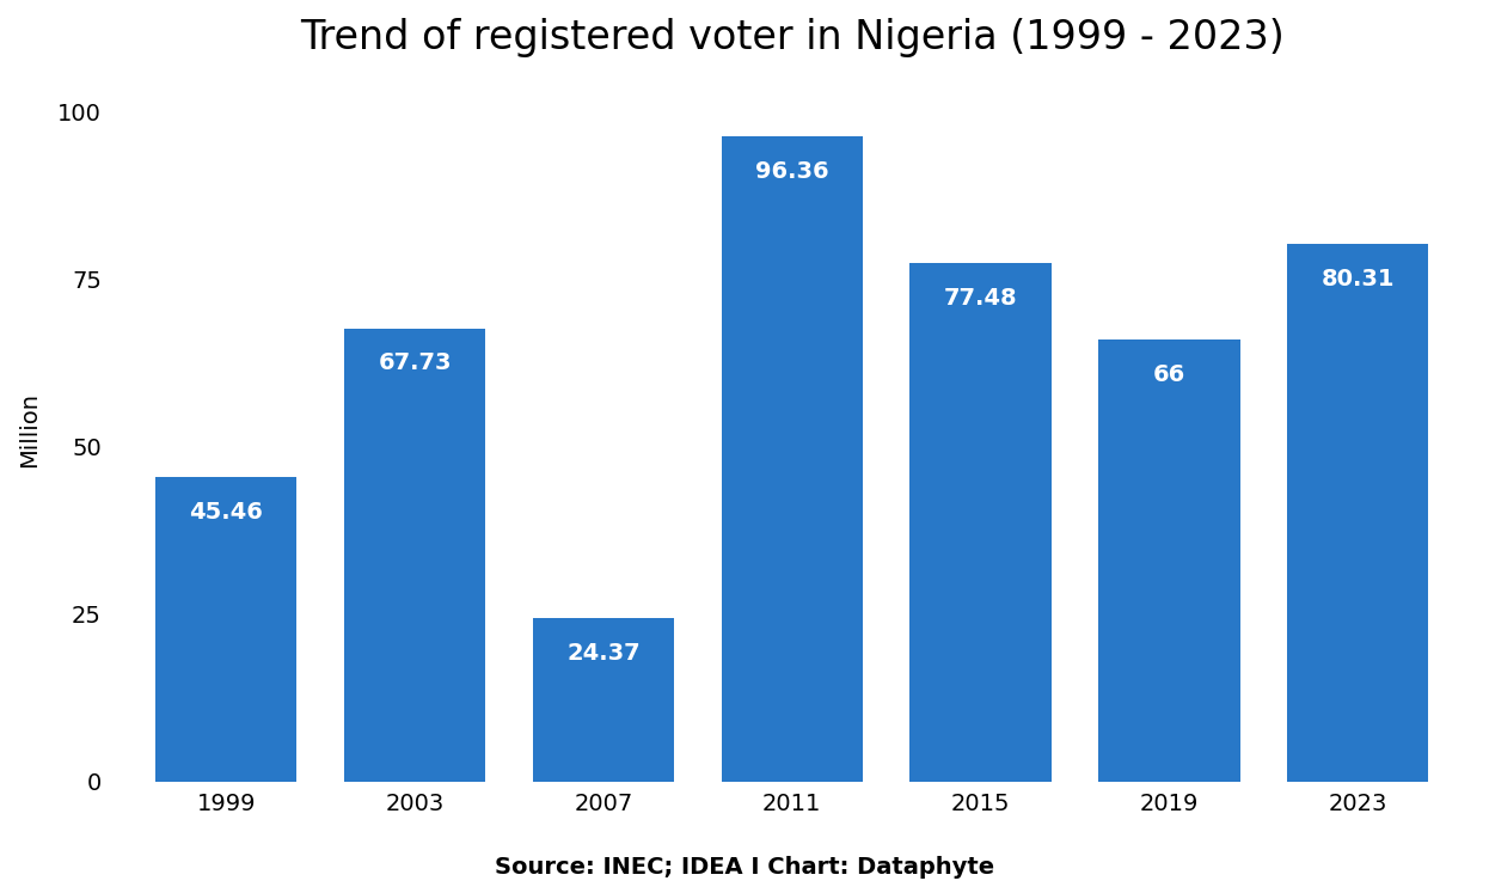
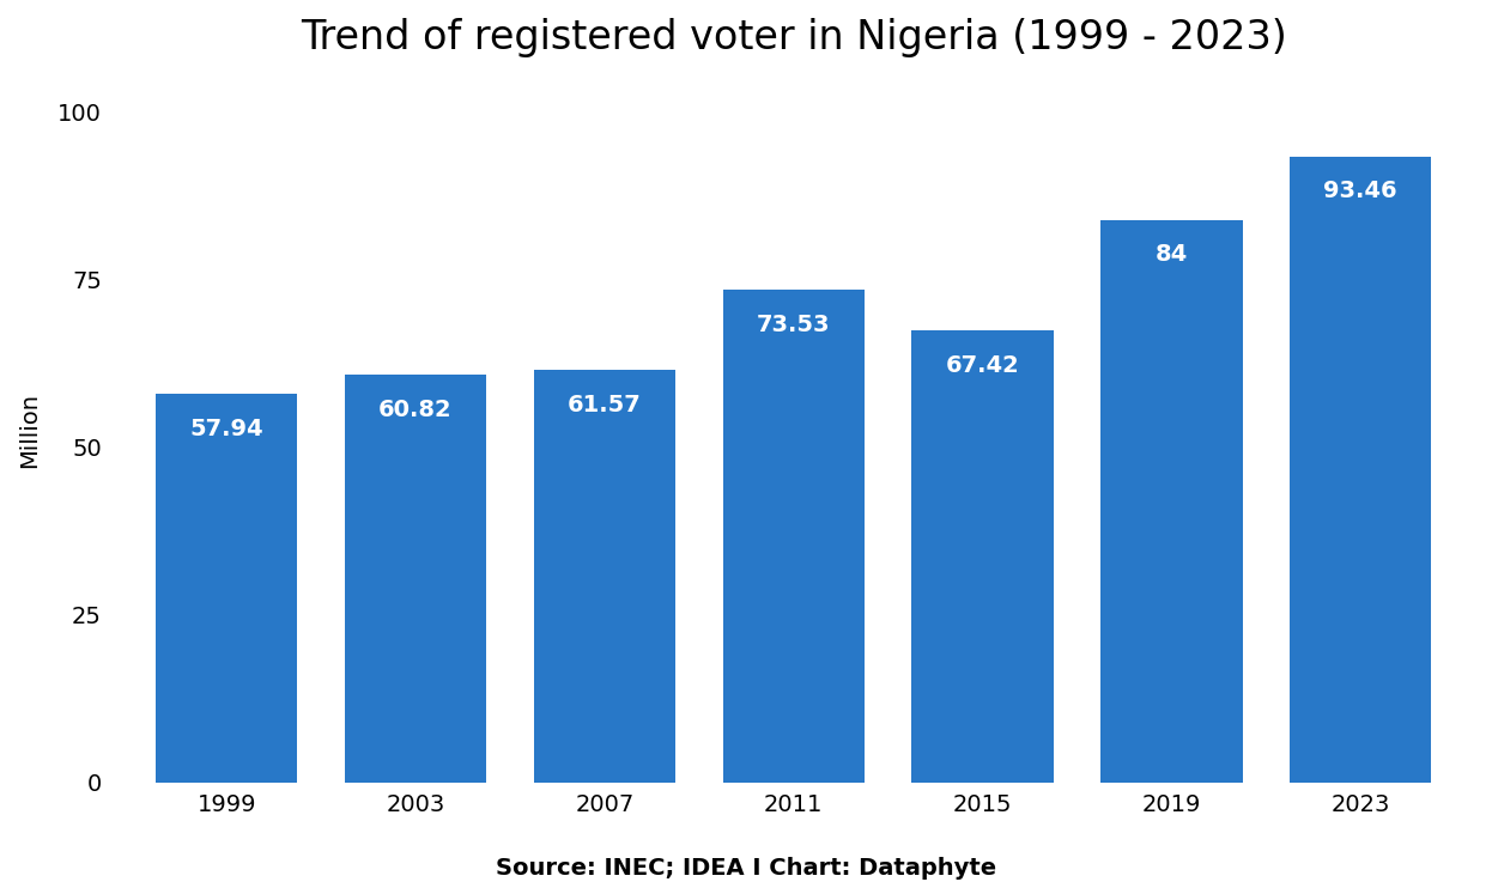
1999: 45.46 -> 57.94
2003: 67.73 -> 60.82
2007: 24.37 -> 61.57
2011: 96.36 -> 73.53
2015: 77.48 -> 67.42
2019: 66 -> 84
2023: 80.31 -> 93.46
